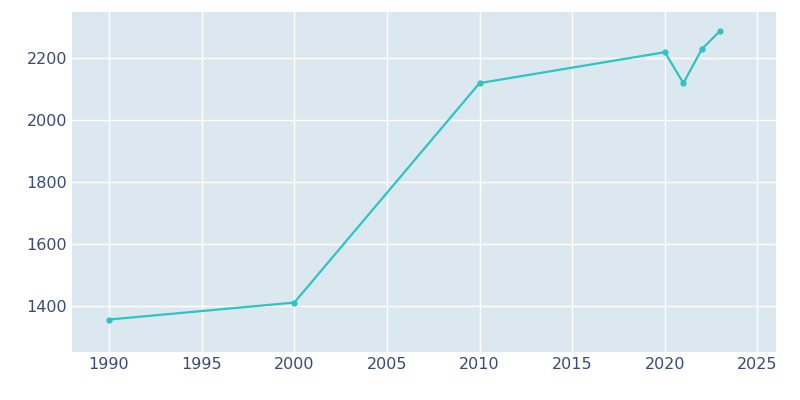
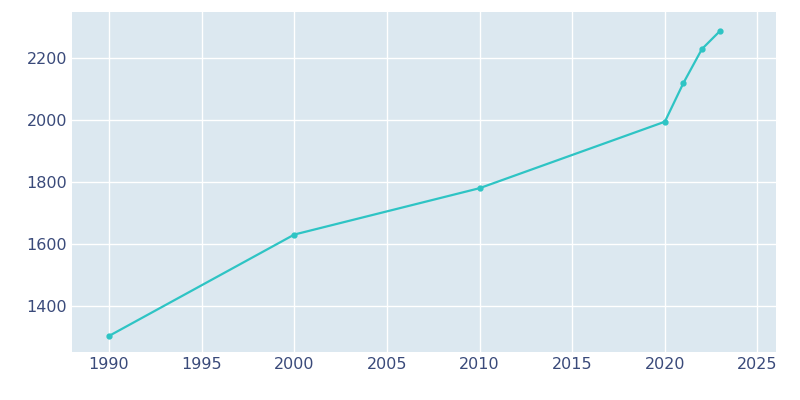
1990: 1355 -> 1302
2000: 1410 -> 1630
2010: 2120 -> 1780
2020: 2220 -> 1995
